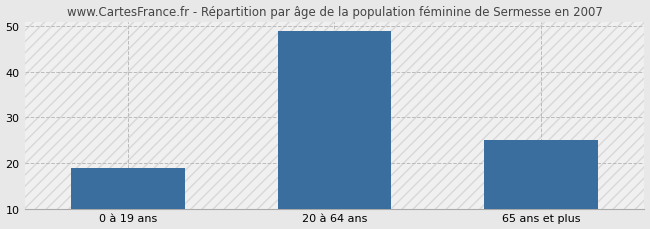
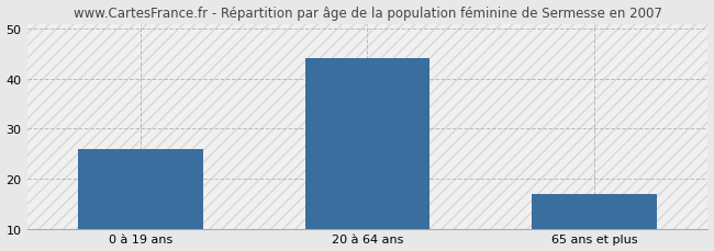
0 à 19 ans: 19 -> 26
20 à 64 ans: 49 -> 44
65 ans et plus: 25 -> 17
